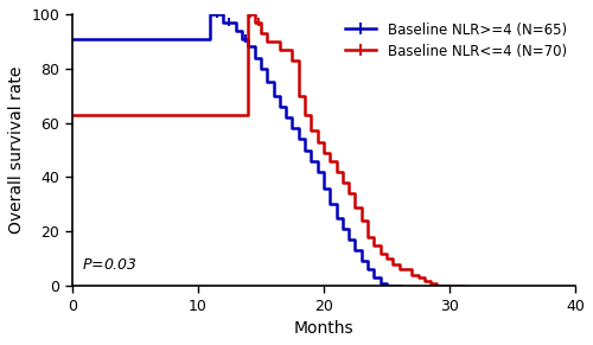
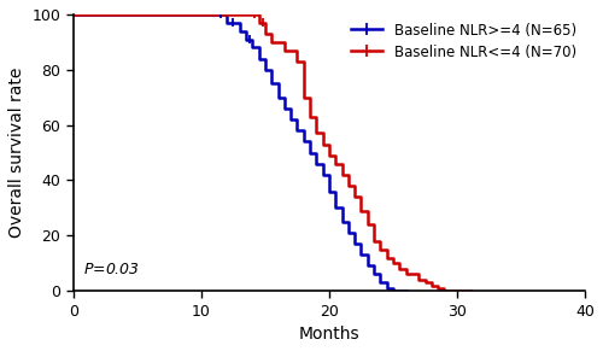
Baseline NLR>=4 (N=65)/0: 91 -> 100
Baseline NLR<=4 (N=70)/0: 63 -> 100
